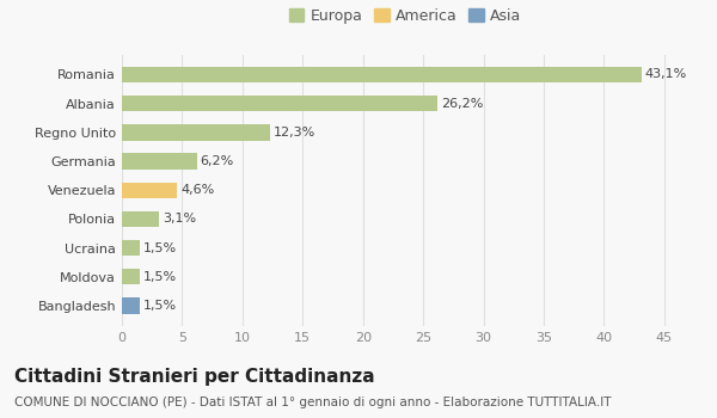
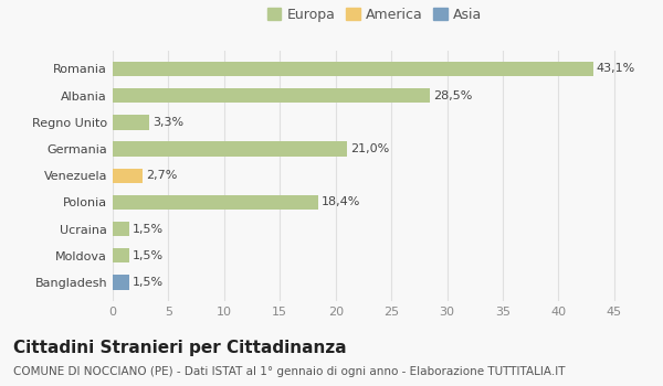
Albania: 26,2% -> 28,5%
Regno Unito: 12,3% -> 3,3%
Germania: 6,2% -> 21,0%
Venezuela: 4,6% -> 2,7%
Polonia: 3,1% -> 18,4%
